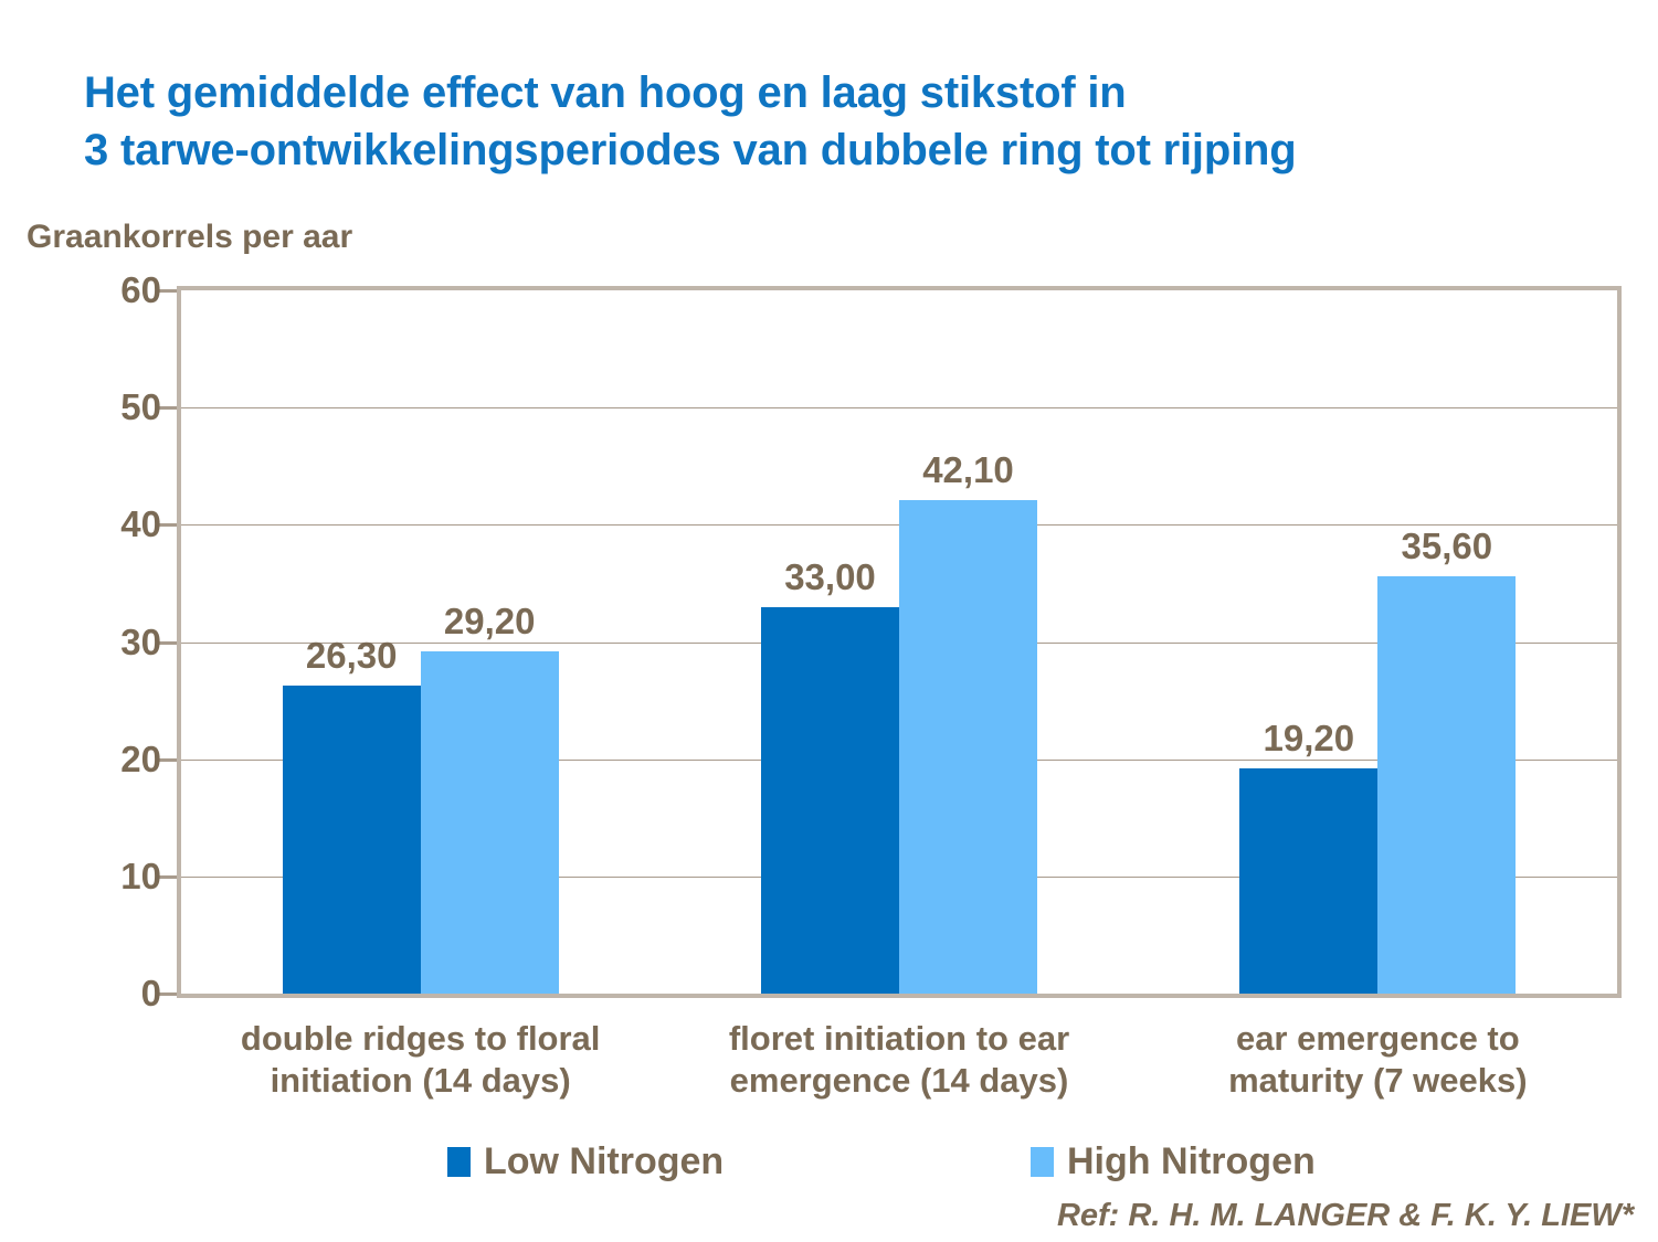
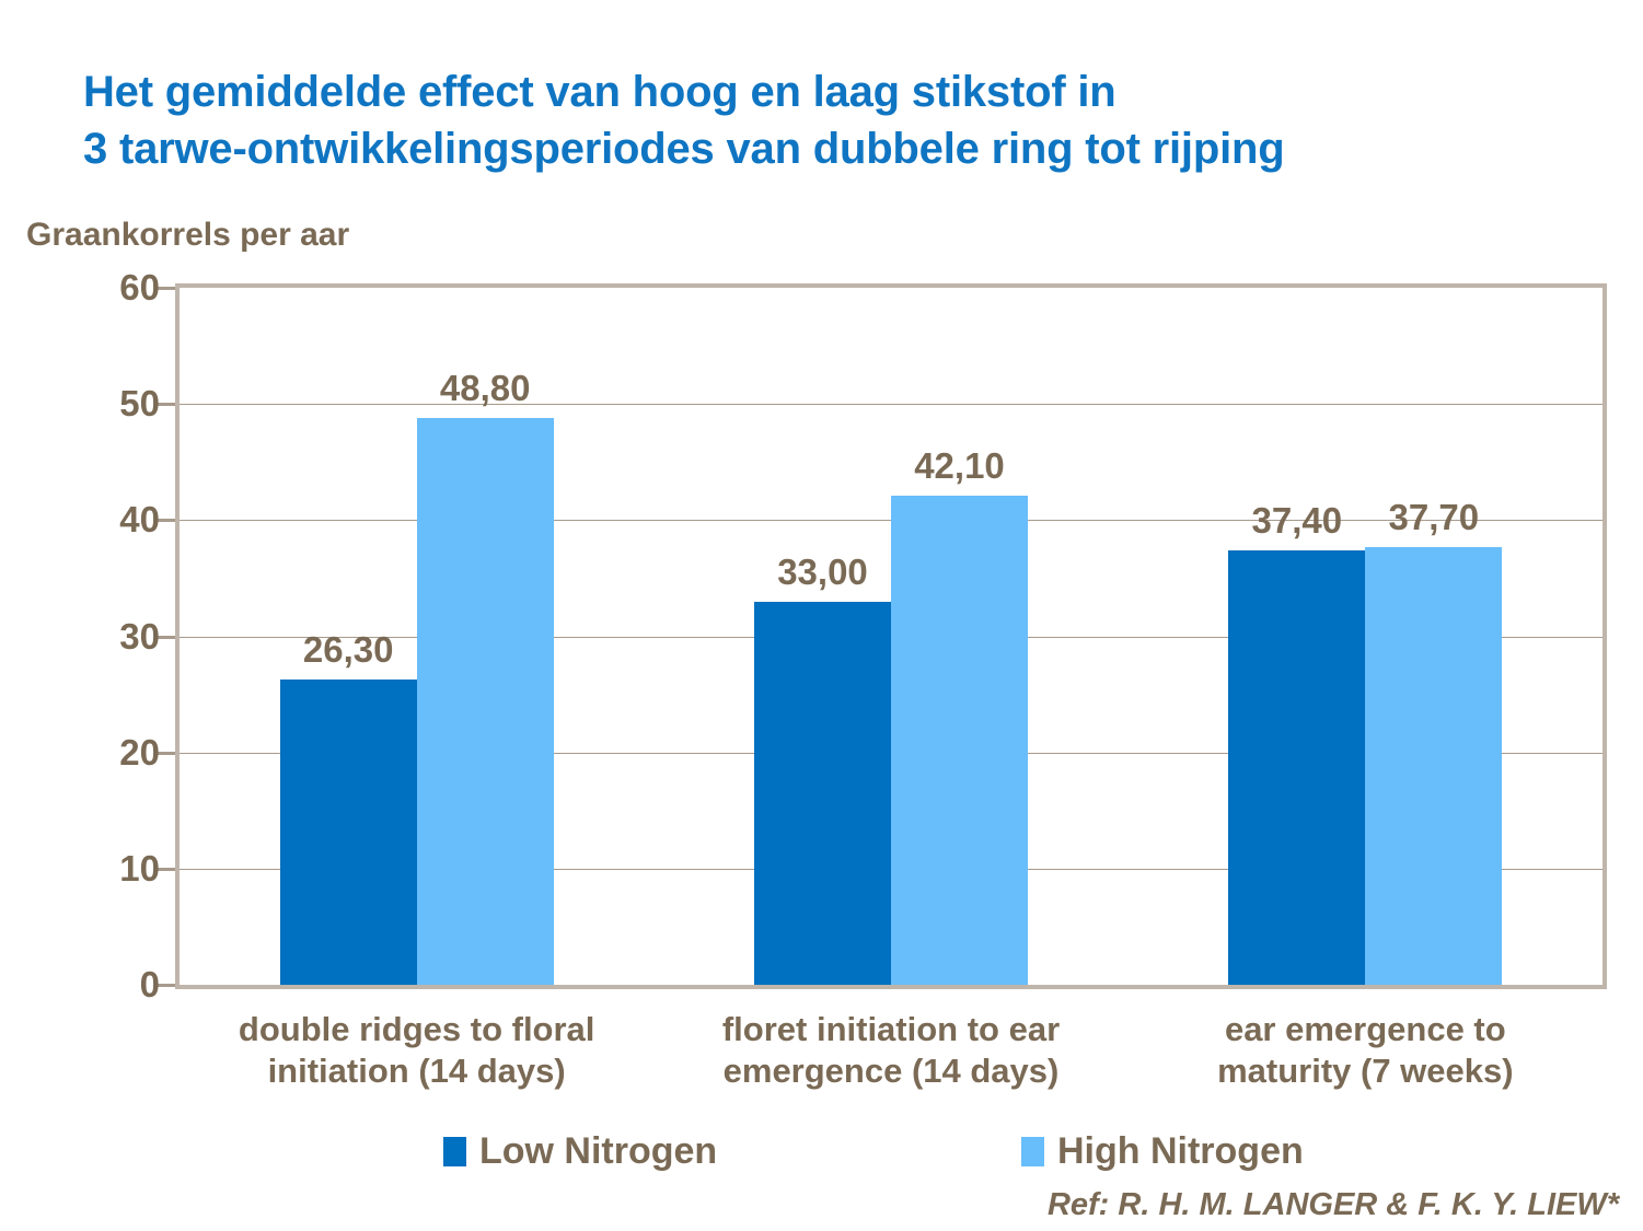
High Nitrogen/double ridges to floral initiation (14 days): 29,20 -> 48,80
Low Nitrogen/ear emergence to maturity (7 weeks): 19,20 -> 37,40
High Nitrogen/ear emergence to maturity (7 weeks): 35,60 -> 37,70
